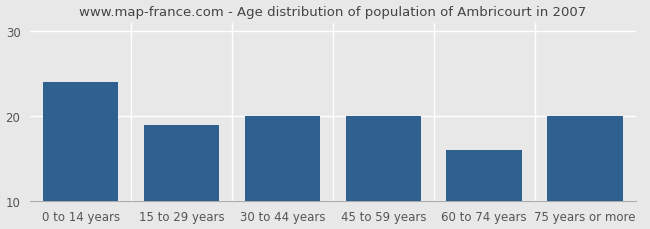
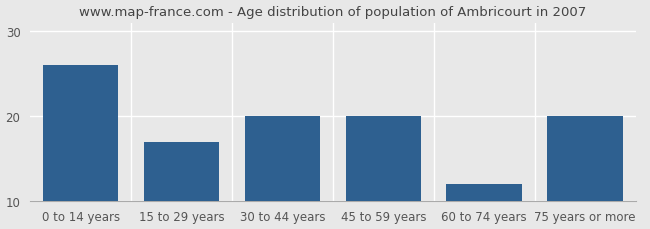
0 to 14 years: 24 -> 26
15 to 29 years: 19 -> 17
60 to 74 years: 16 -> 12
